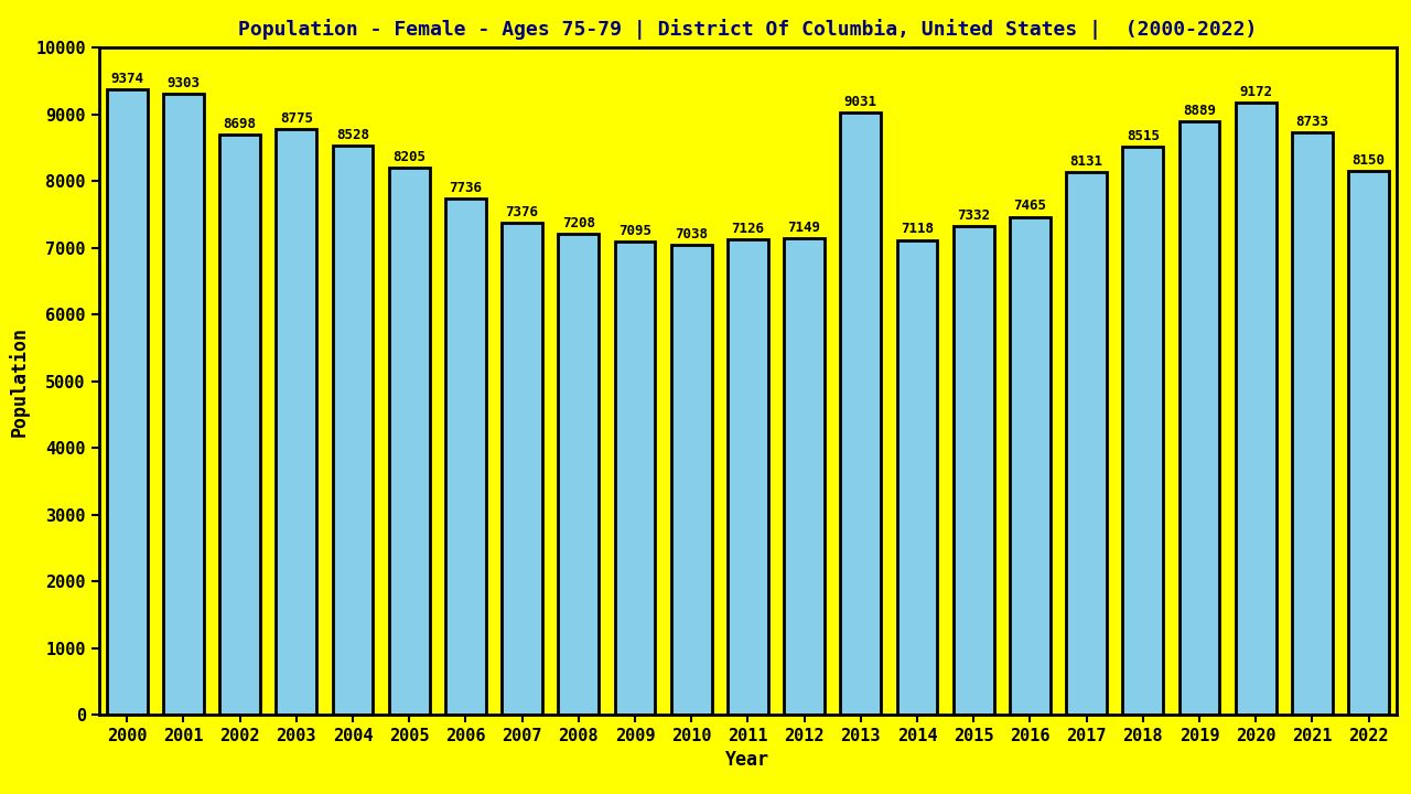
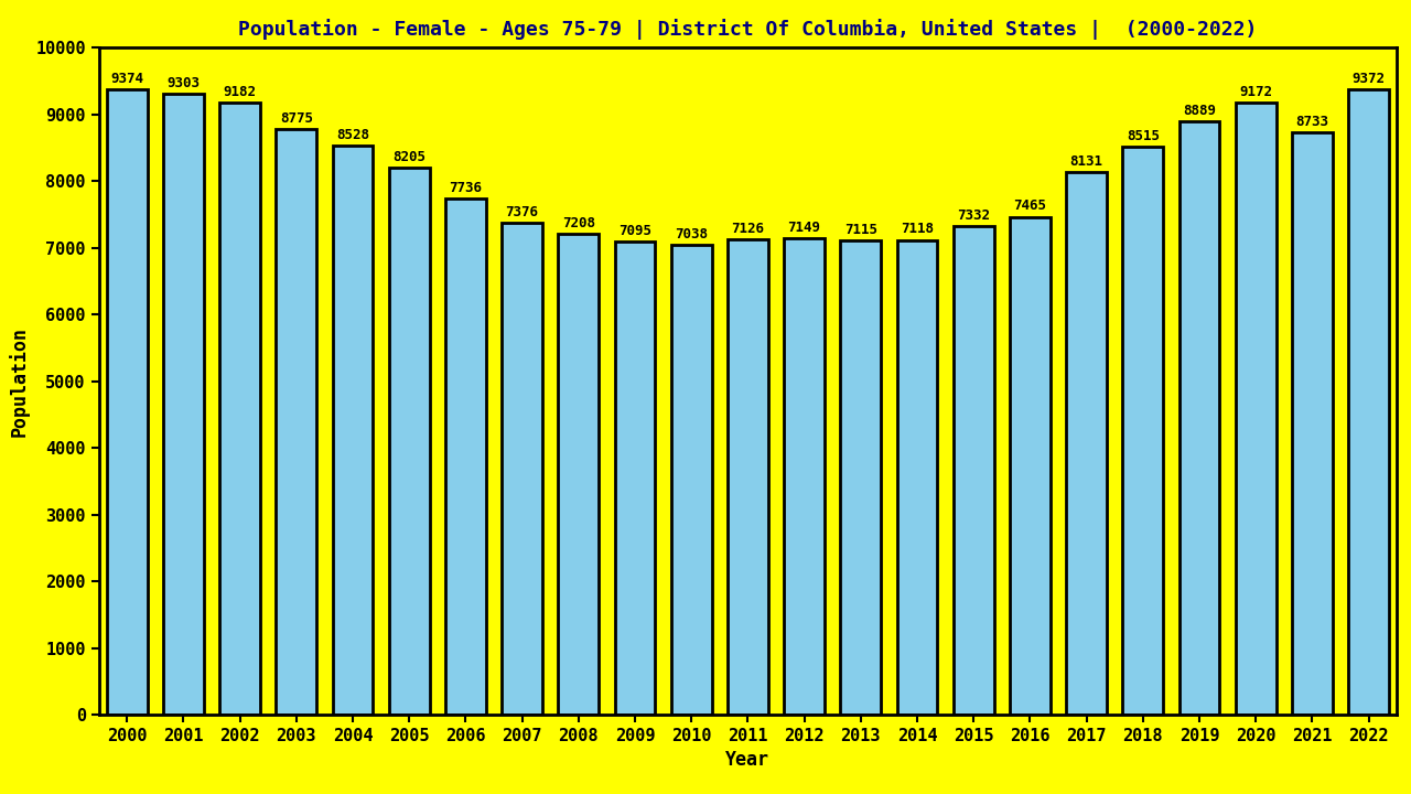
2002: 8698 -> 9182
2013: 9031 -> 7115
2022: 8150 -> 9372
